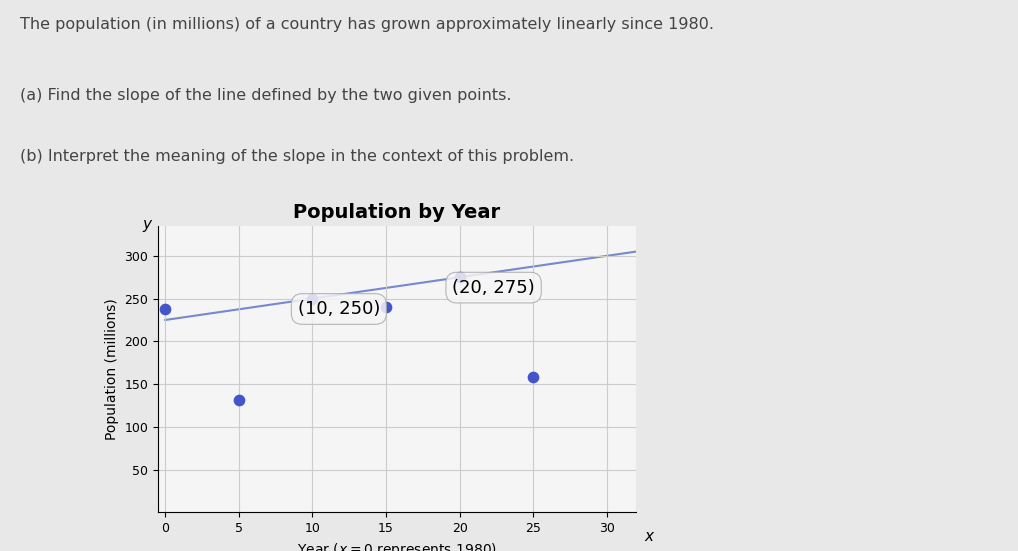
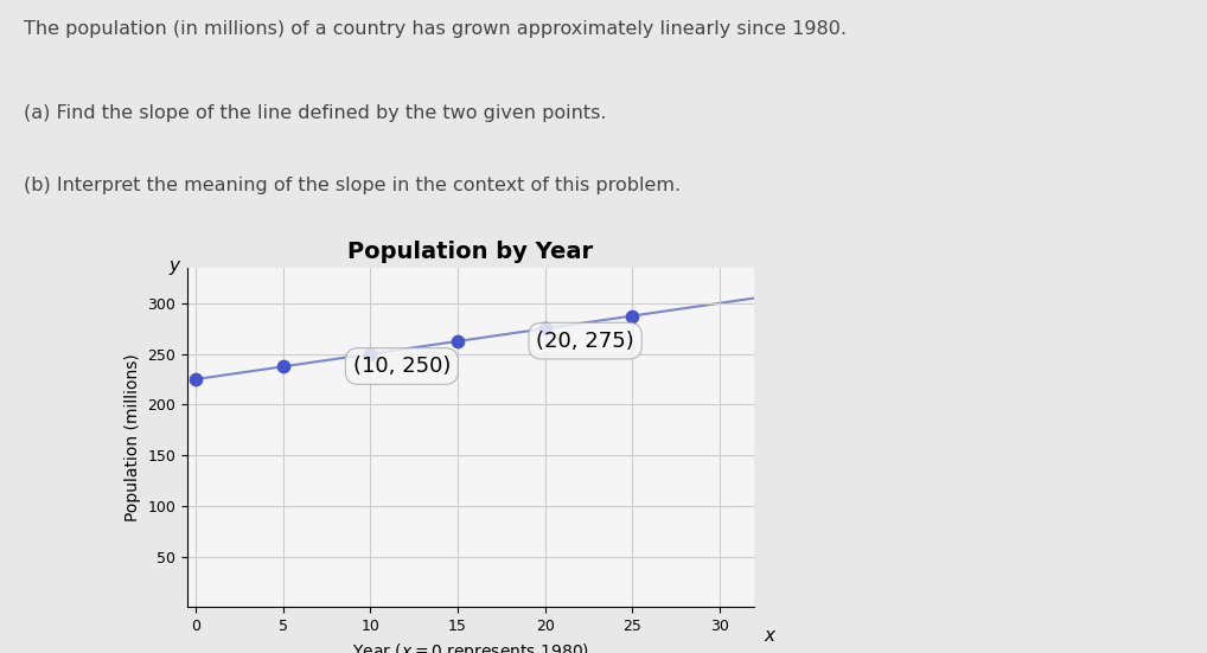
0: 238 -> 225
5: 132 -> 238
15: 240 -> 262
25: 158 -> 288
